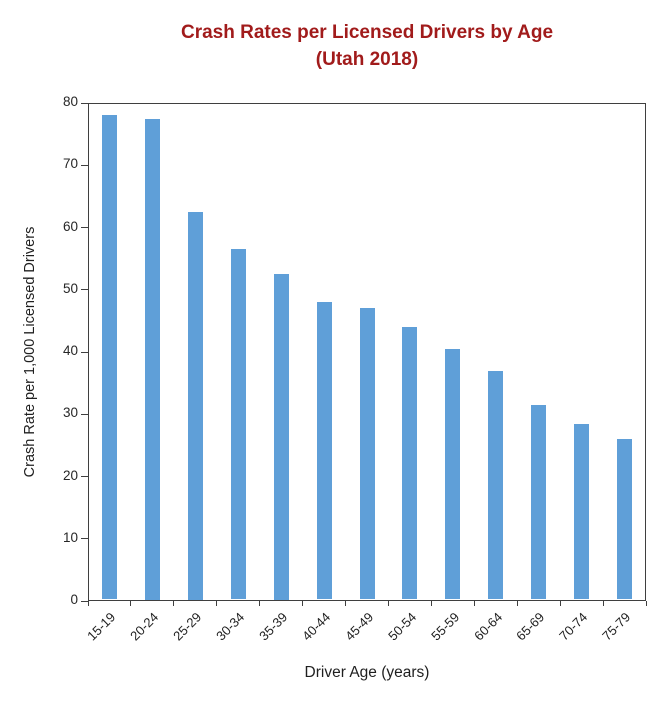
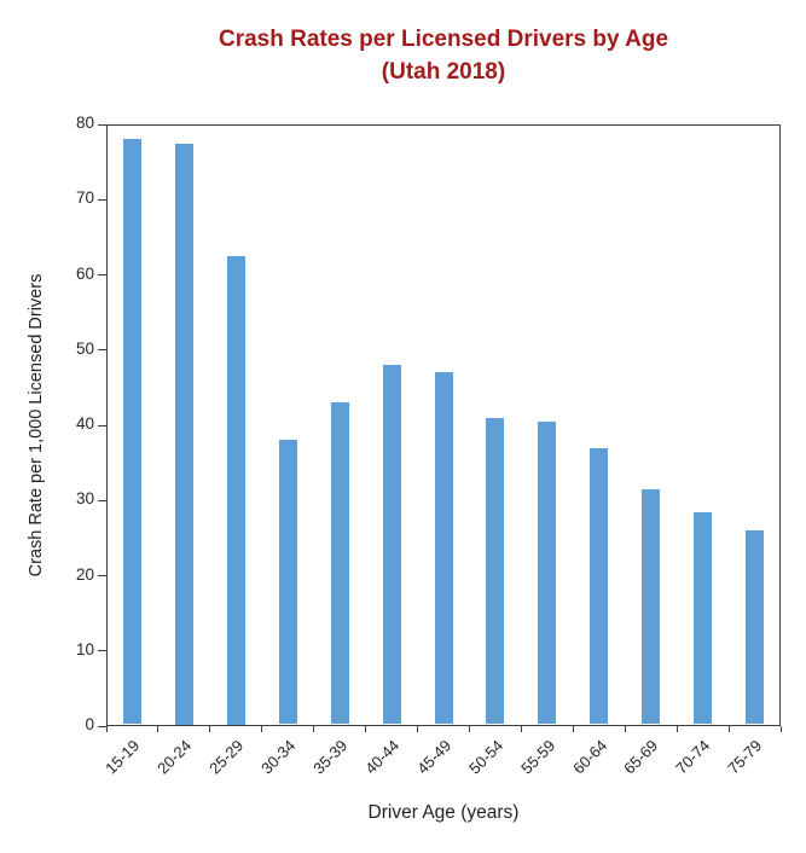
30-34: 56 -> 38
35-39: 52 -> 43
50-54: 44 -> 41
